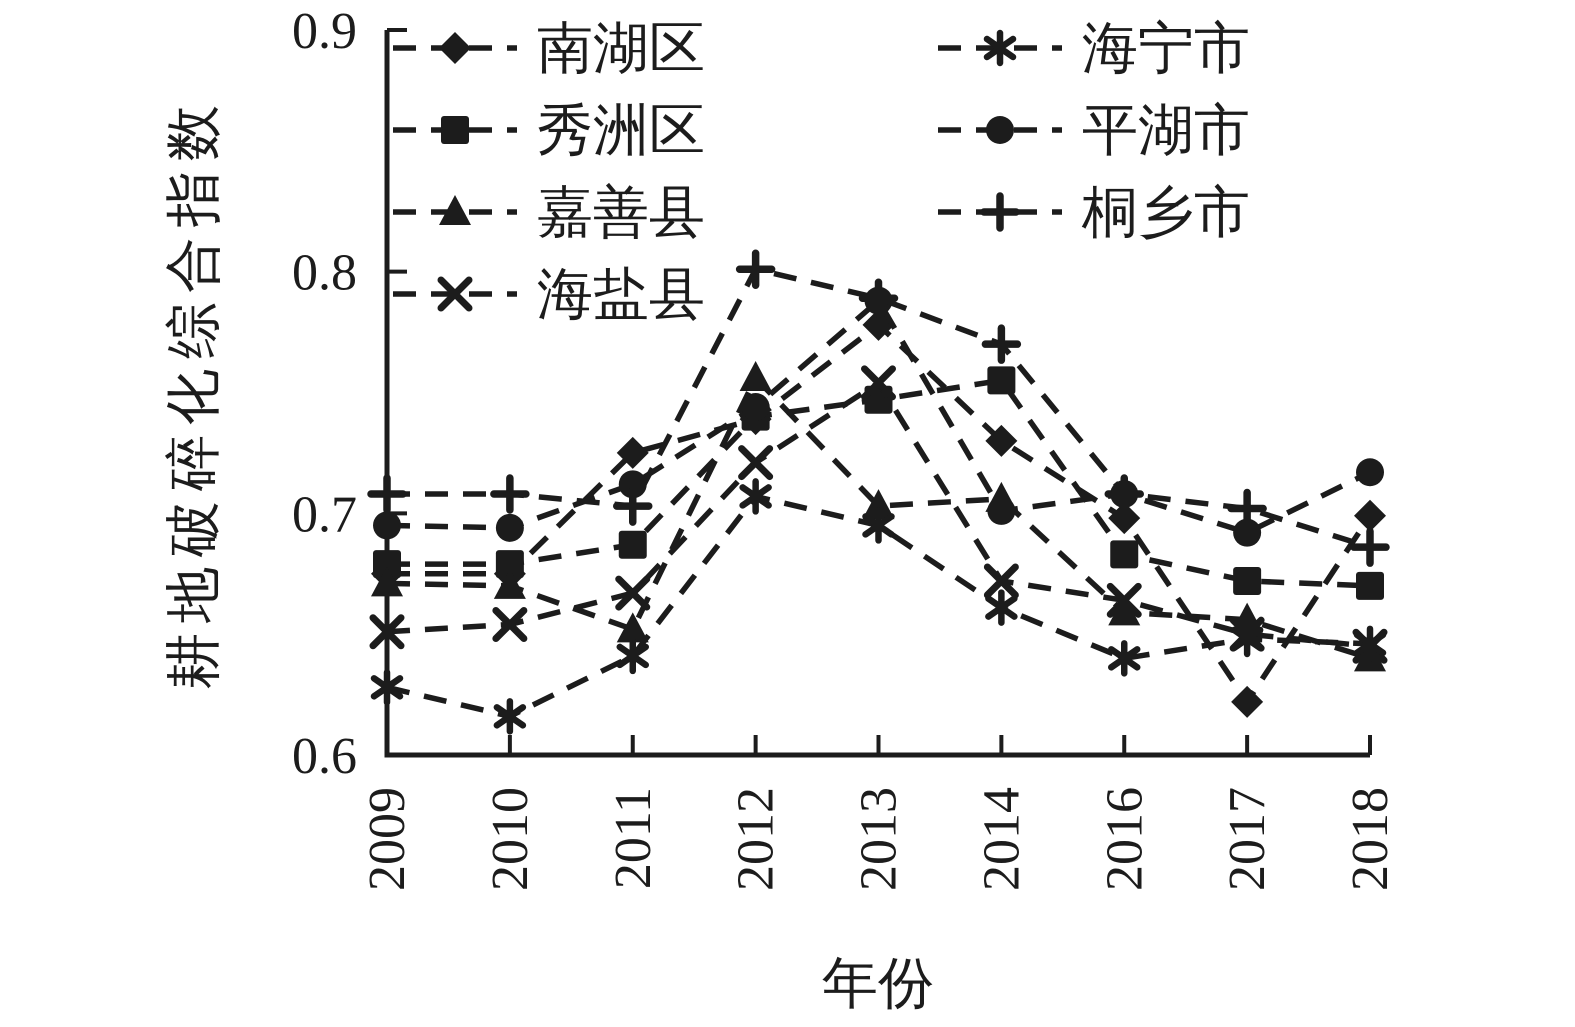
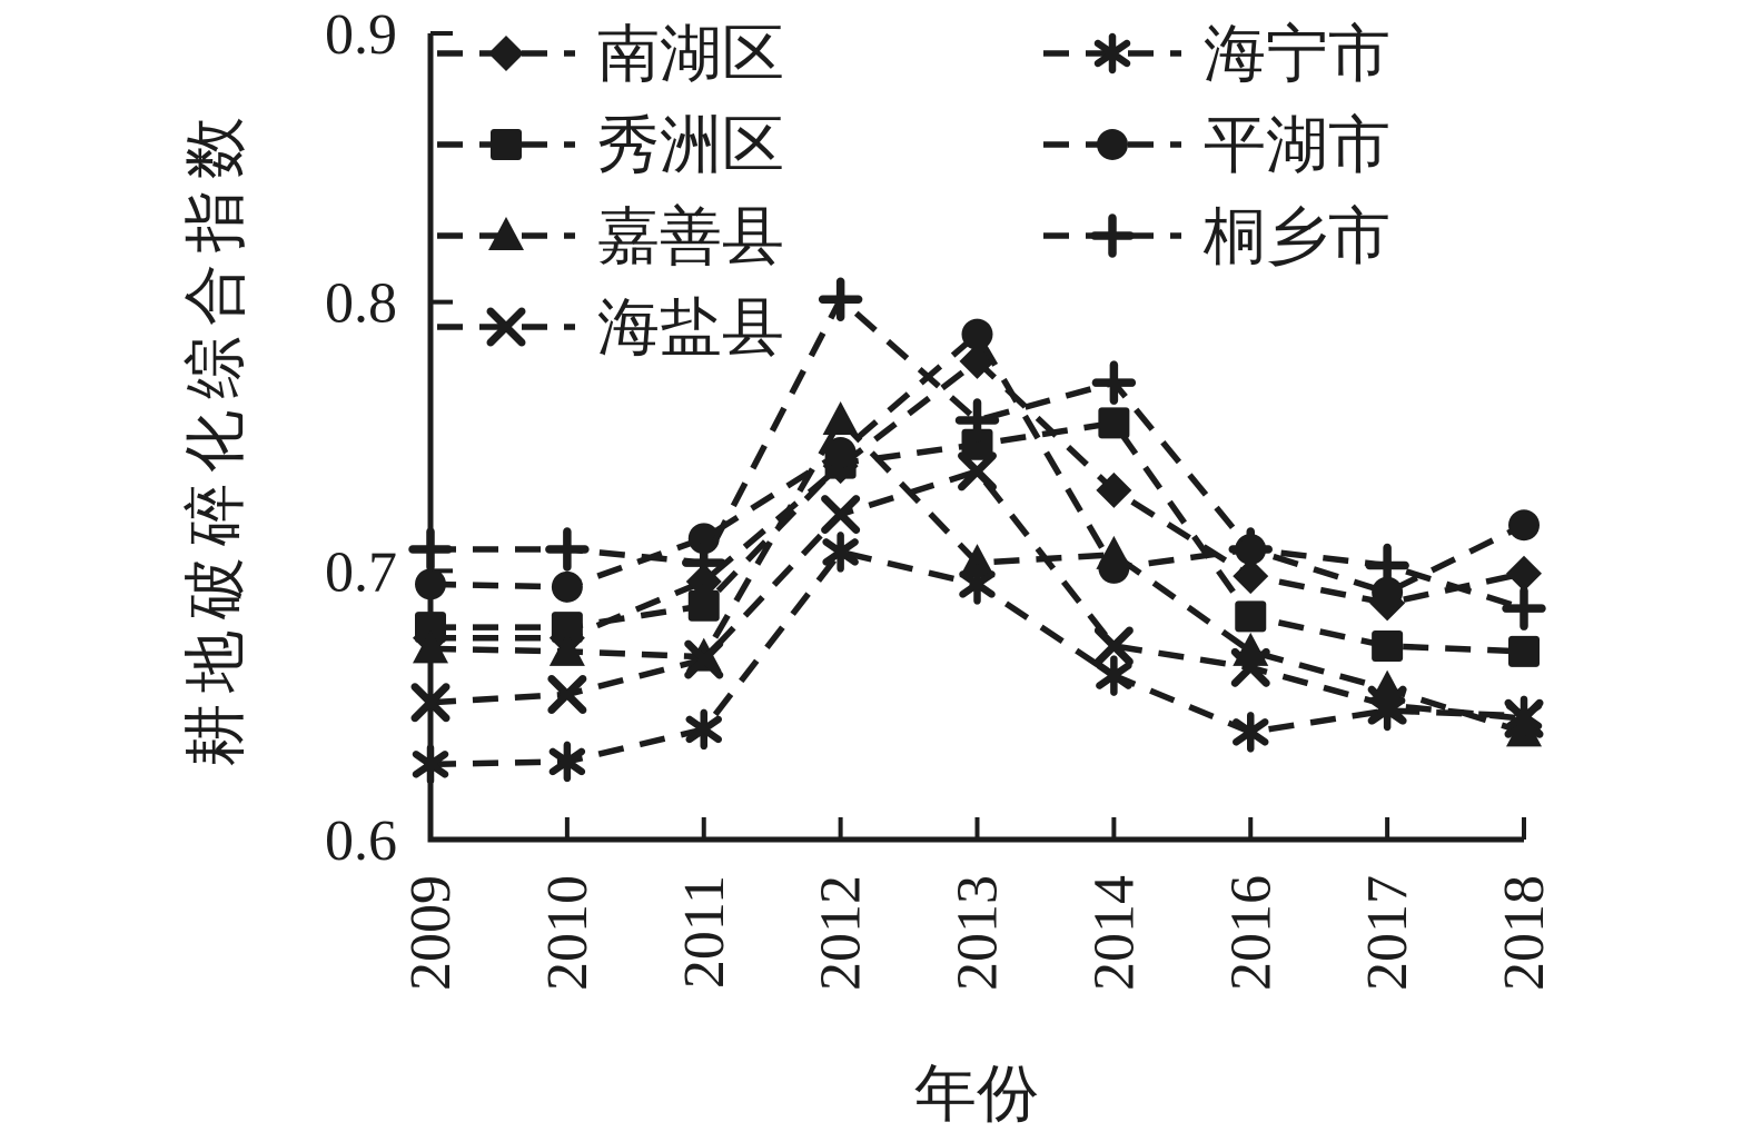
海宁市/2010: 0.616 -> 0.629
南湖区/2011: 0.725 -> 0.696
嘉善县/2011: 0.652 -> 0.668
海盐县/2013: 0.754 -> 0.737
桐乡市/2013: 0.789 -> 0.756
嘉善县/2016: 0.659 -> 0.670
南湖区/2017: 0.622 -> 0.688
